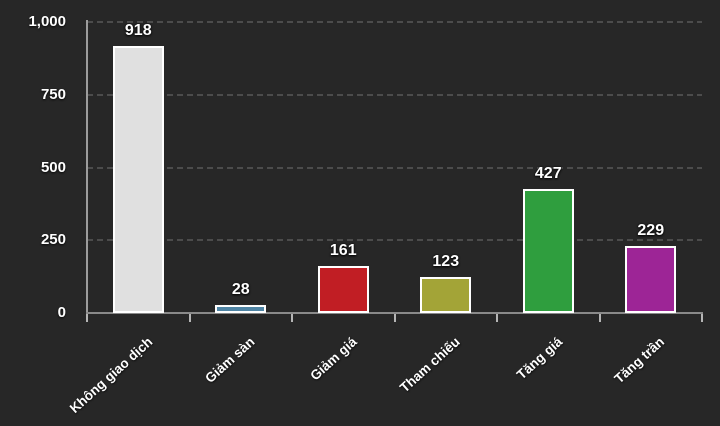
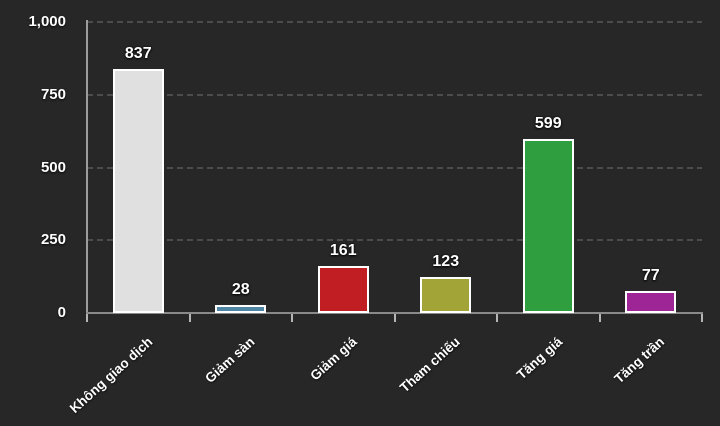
Không giao dịch: 918 -> 837
Tăng giá: 427 -> 599
Tăng trần: 229 -> 77
